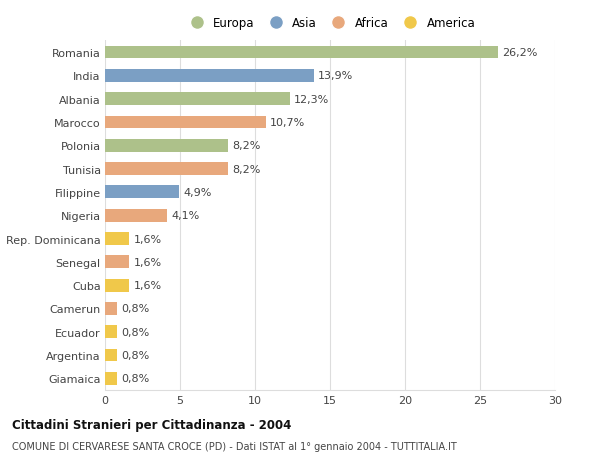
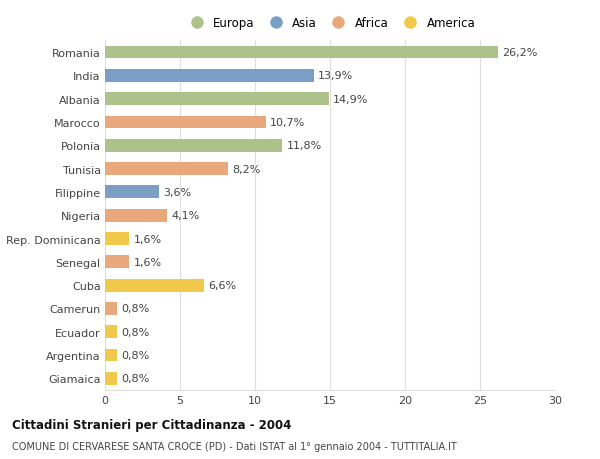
Albania: 12,3% -> 14,9%
Polonia: 8,2% -> 11,8%
Filippine: 4,9% -> 3,6%
Cuba: 1,6% -> 6,6%
